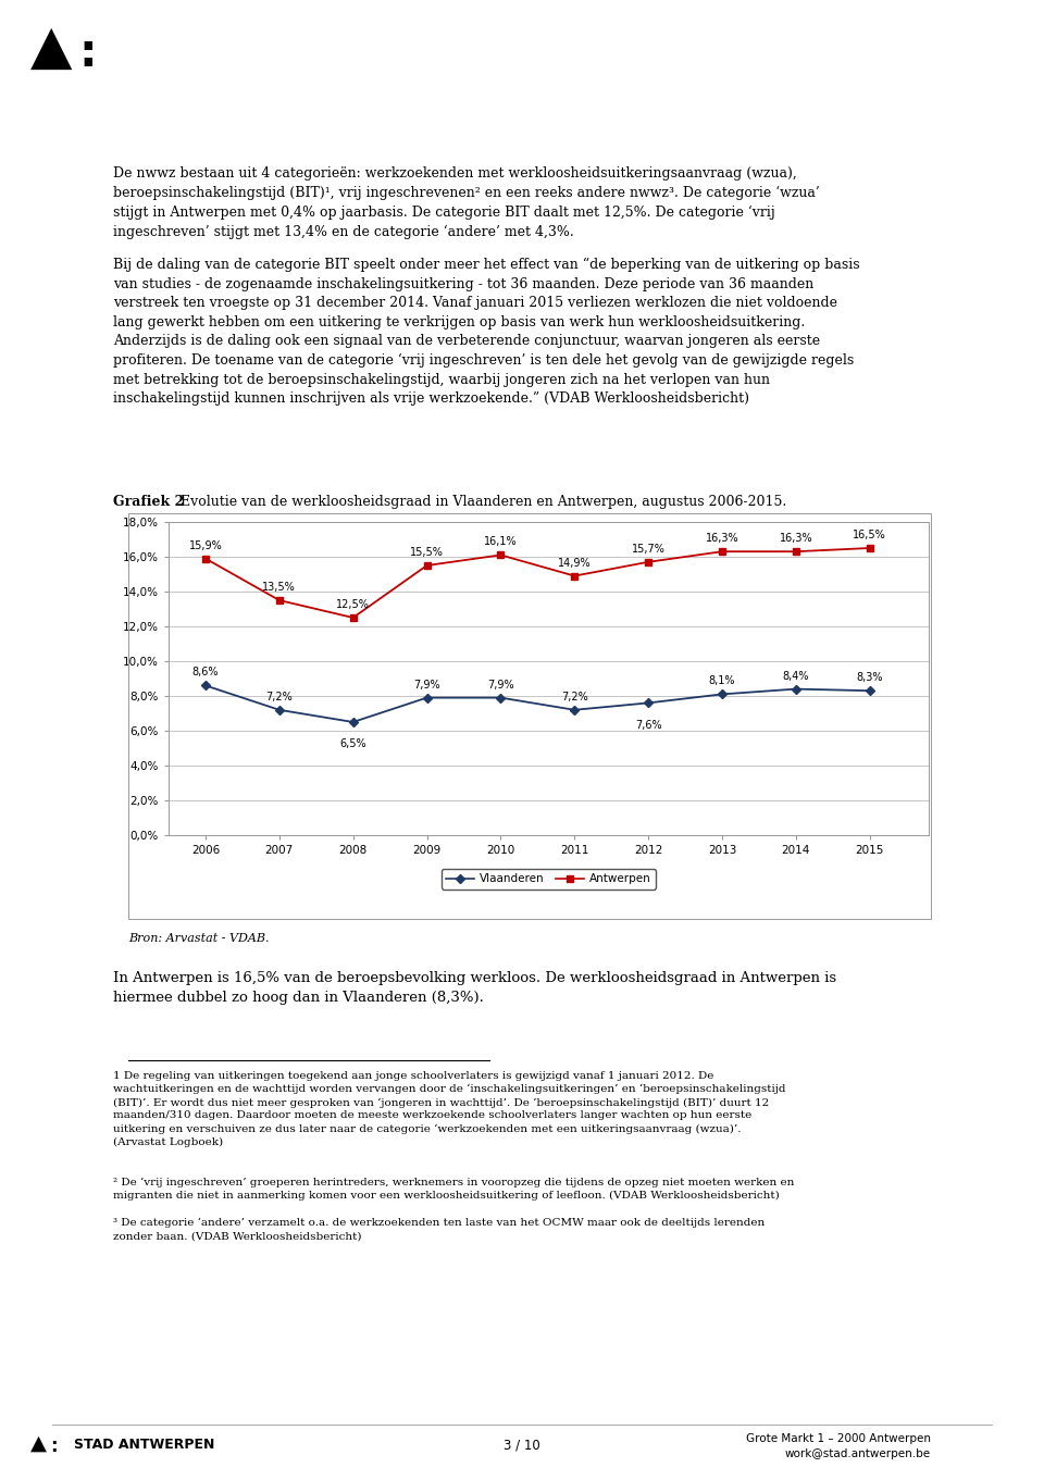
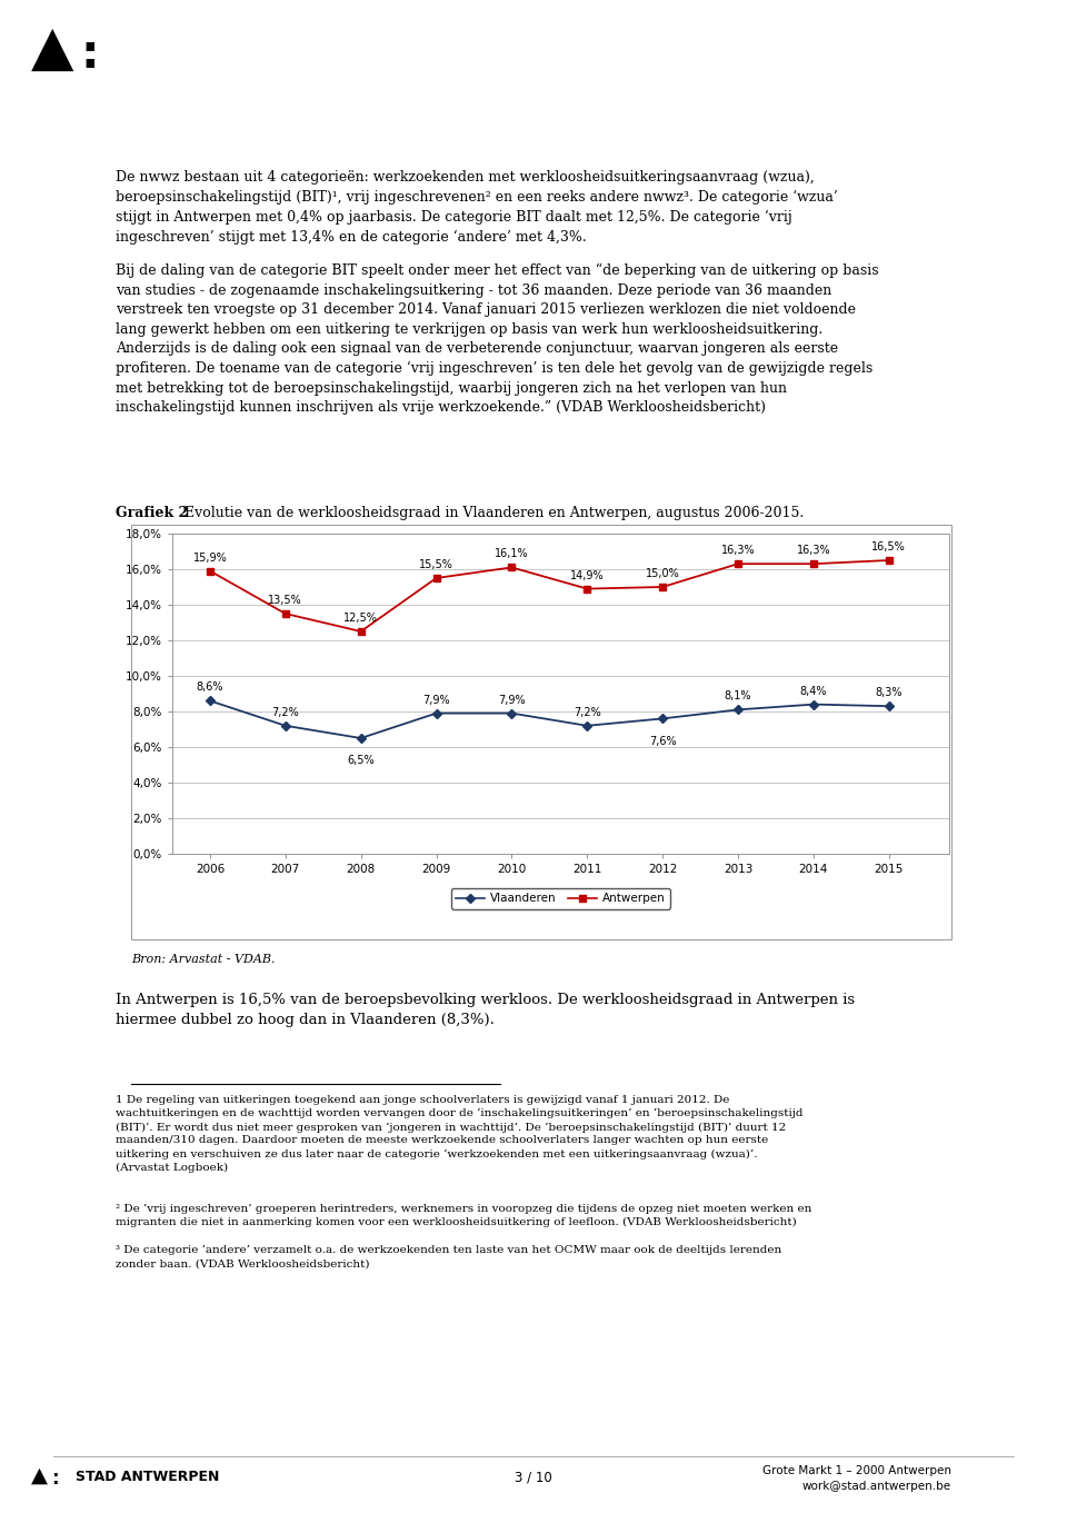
Antwerpen/2012: 15,7% -> 15,0%
